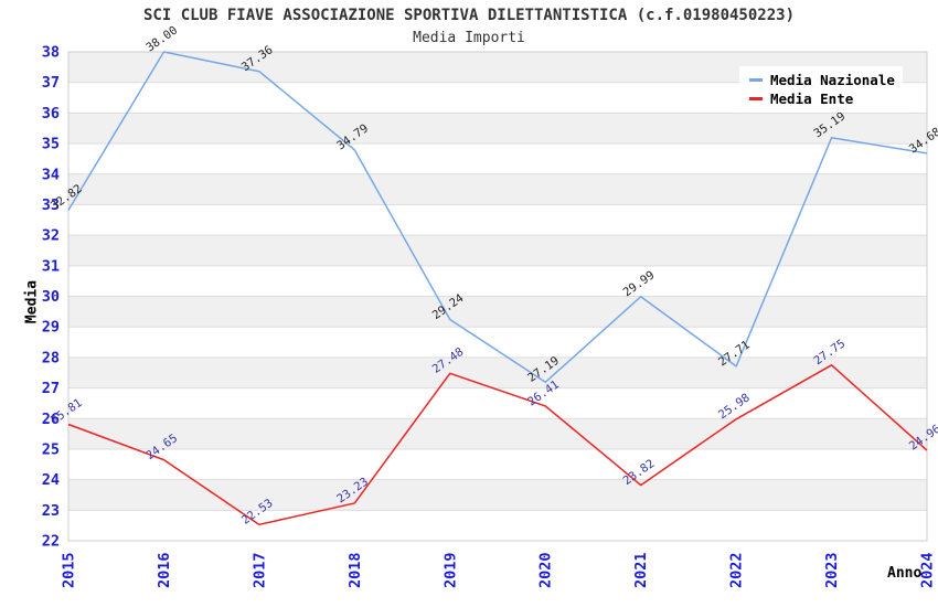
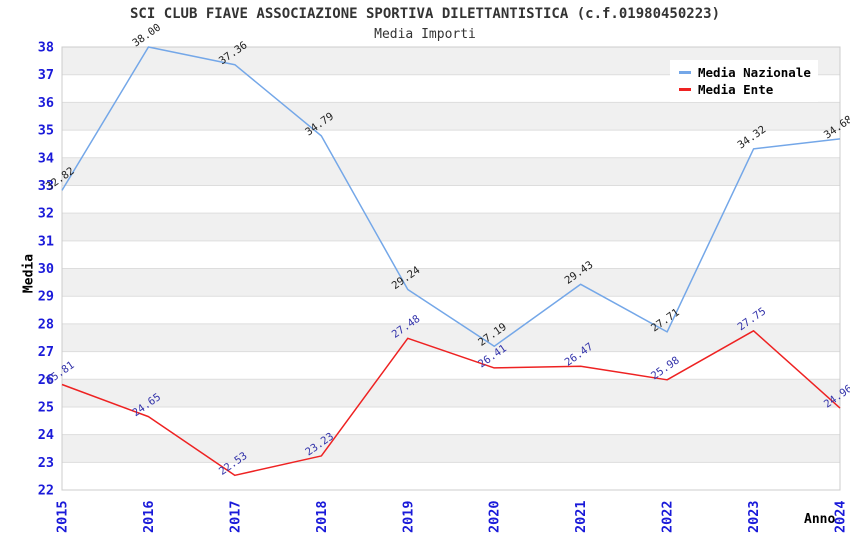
Media Nazionale/2021: 29.99 -> 29.43
Media Ente/2021: 23.82 -> 26.47
Media Nazionale/2023: 35.19 -> 34.32
